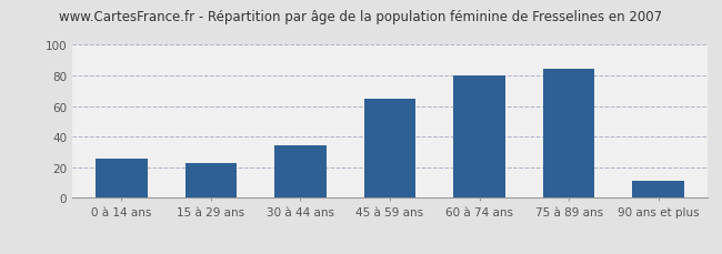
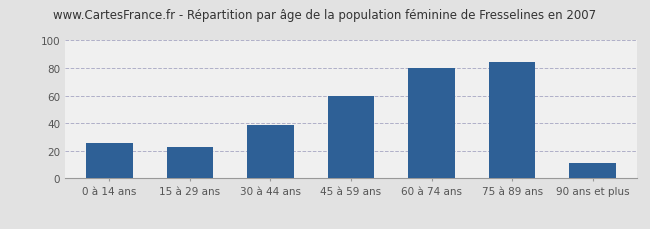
30 à 44 ans: 34 -> 39
45 à 59 ans: 65 -> 60
